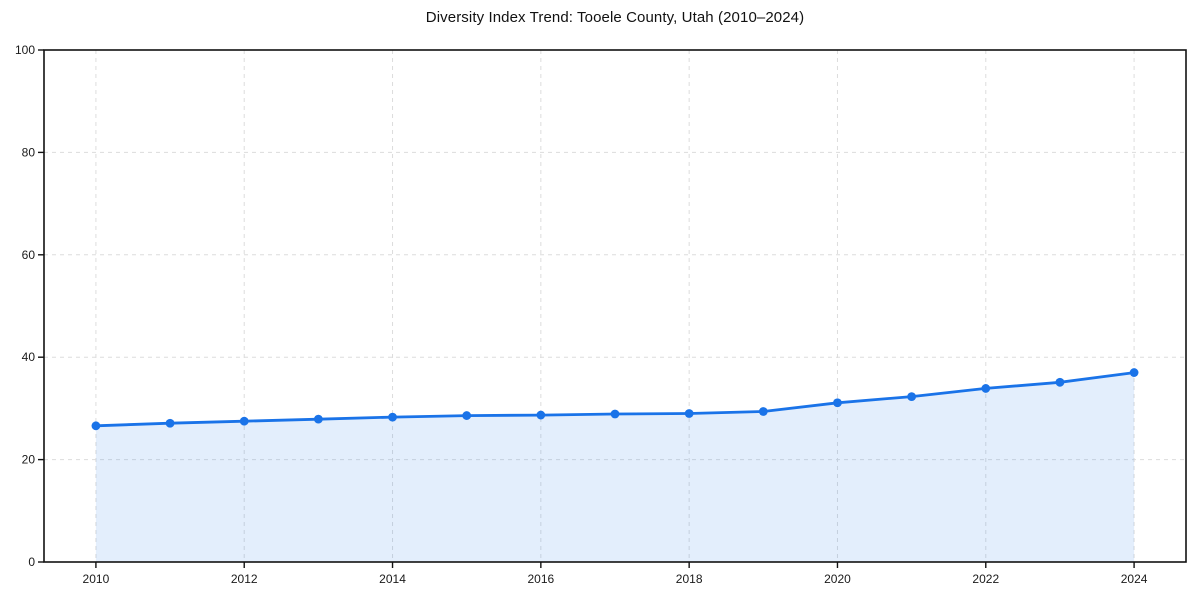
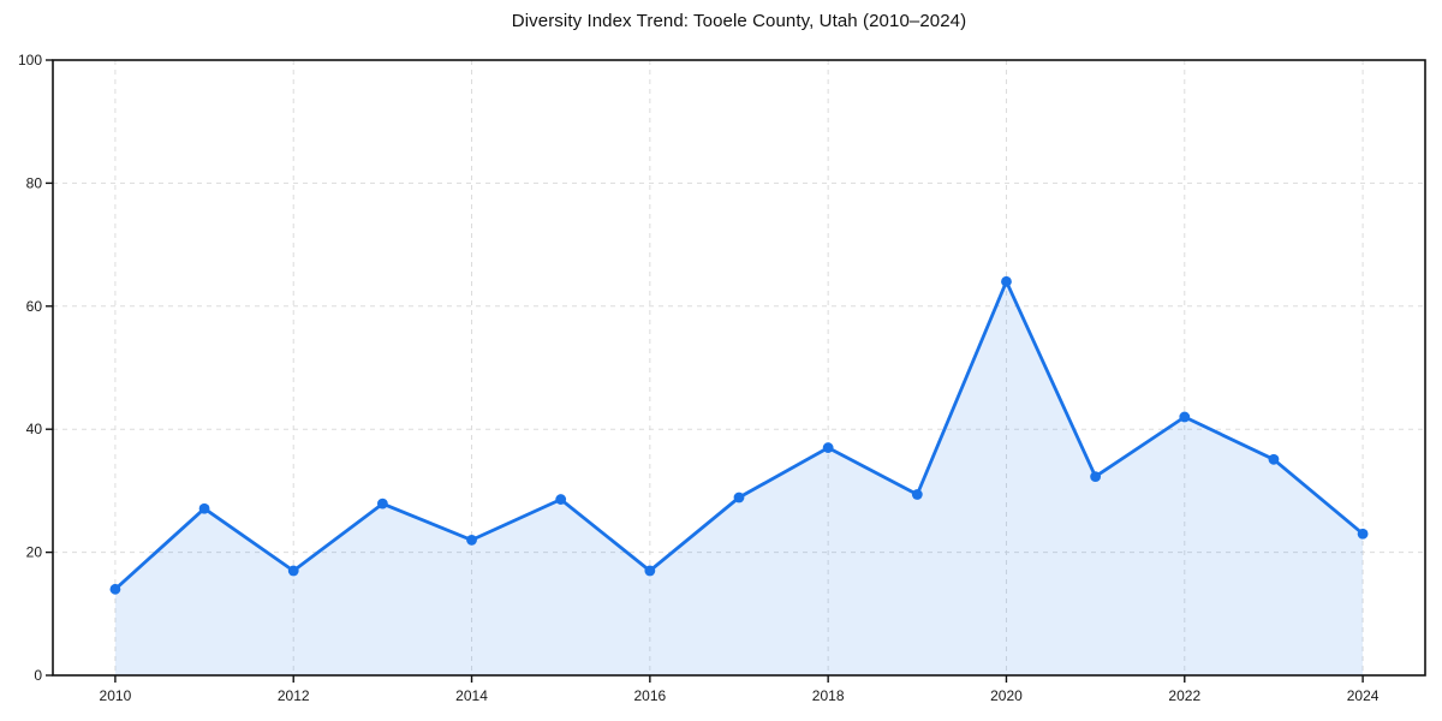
2010: 27 -> 14
2012: 28 -> 17
2014: 28 -> 22
2016: 29 -> 17
2018: 29 -> 37
2020: 31 -> 64
2022: 34 -> 42
2024: 37 -> 23
